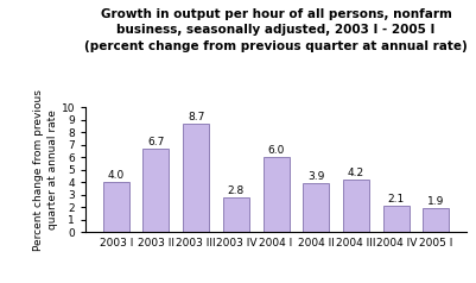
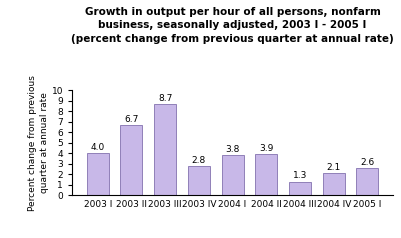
2004 I: 6.0 -> 3.8
2004 III: 4.2 -> 1.3
2005 I: 1.9 -> 2.6
